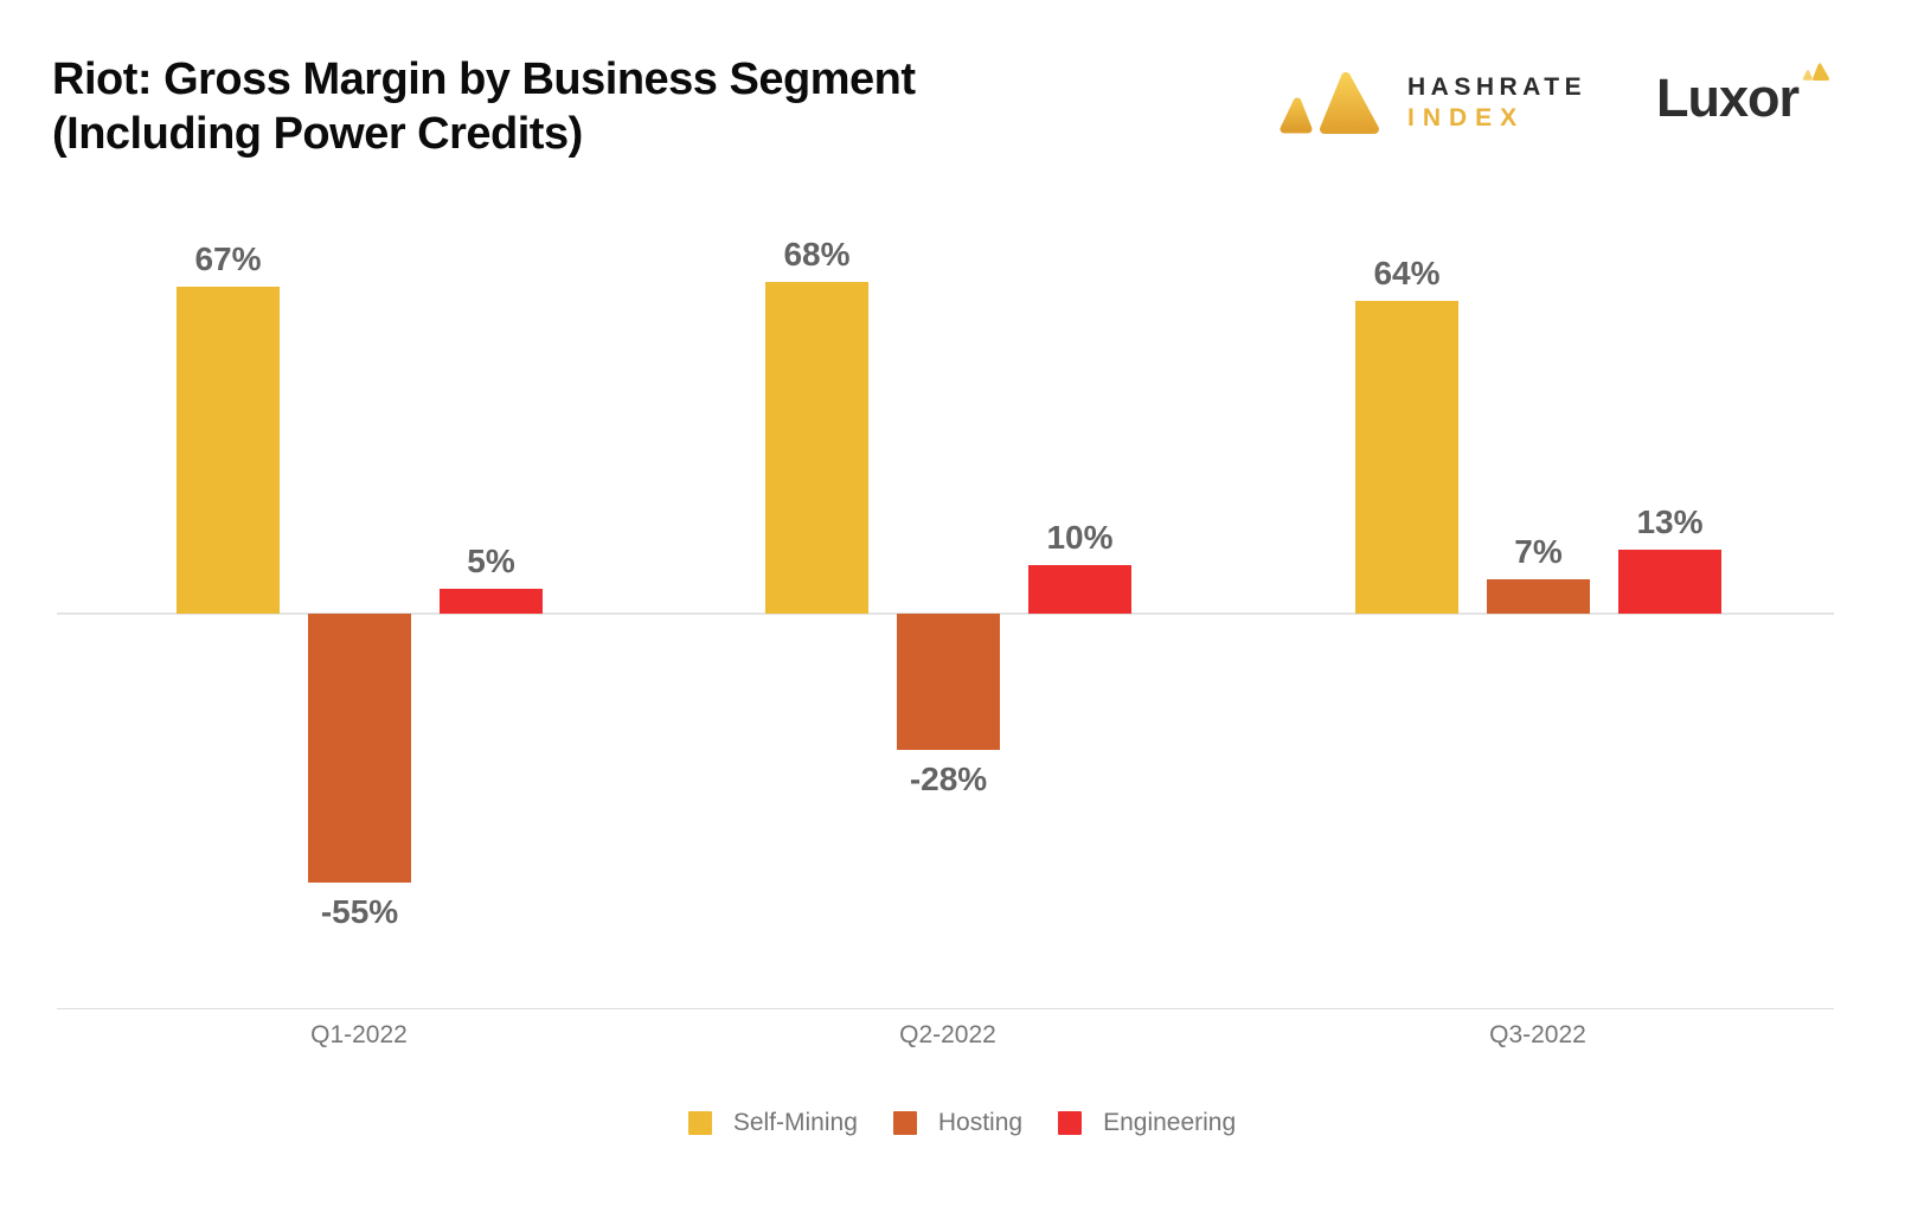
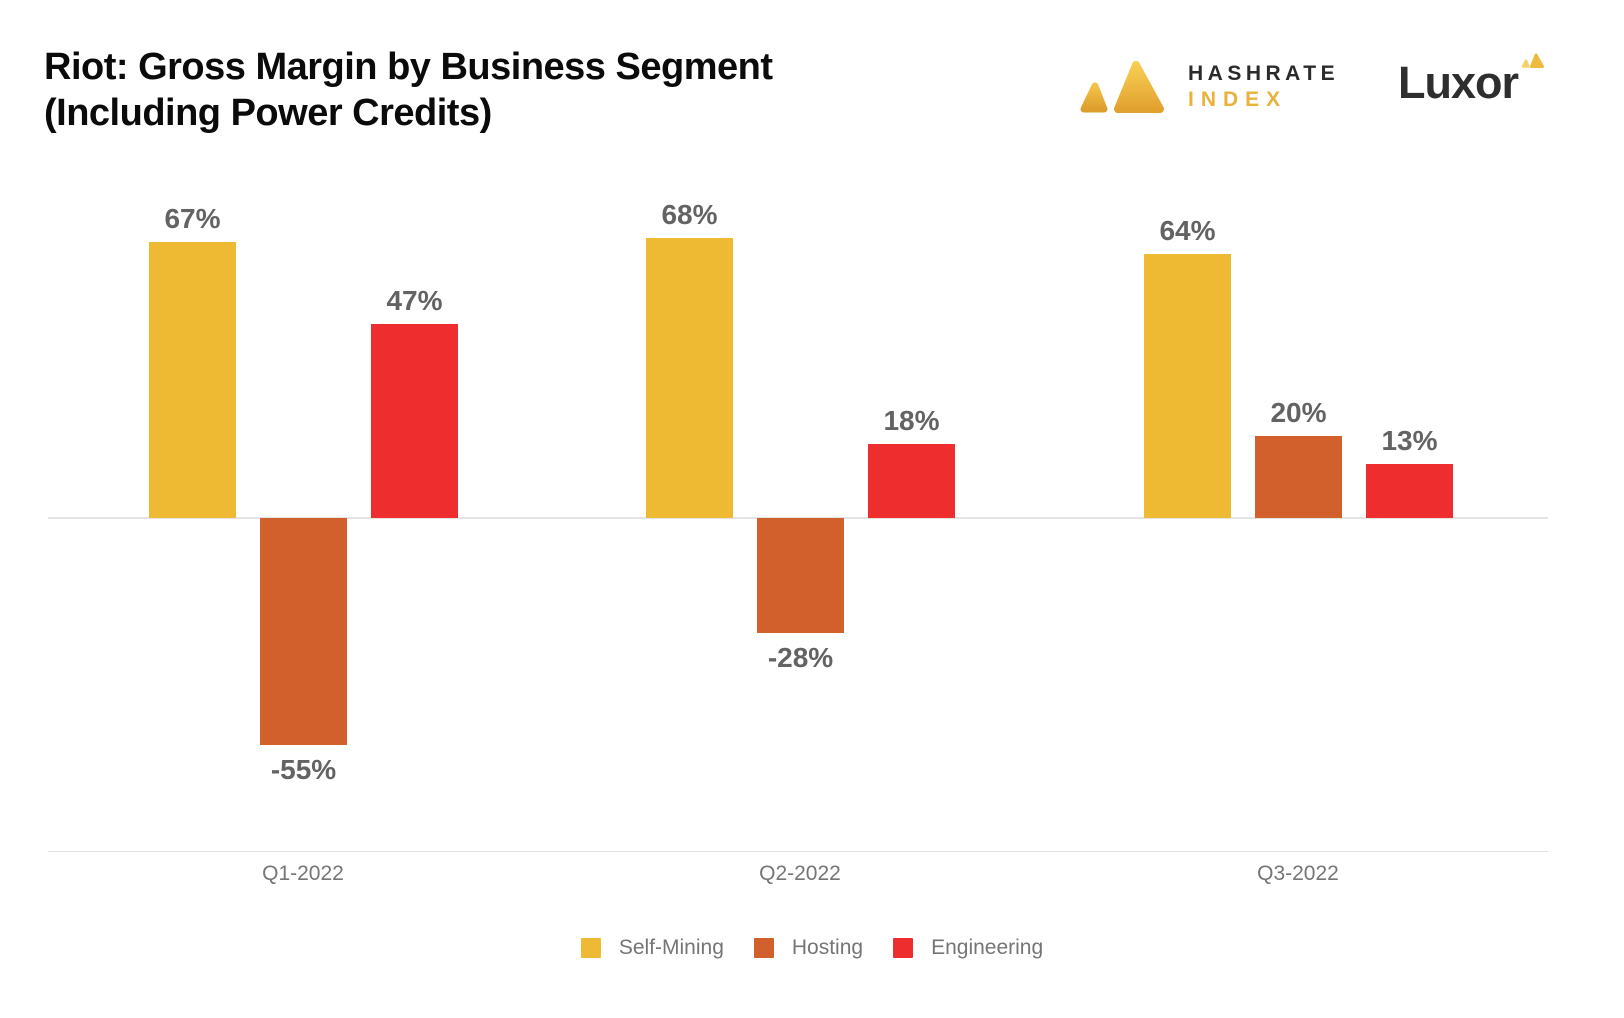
Engineering/Q1-2022: 5% -> 47%
Engineering/Q2-2022: 10% -> 18%
Hosting/Q3-2022: 7% -> 20%
